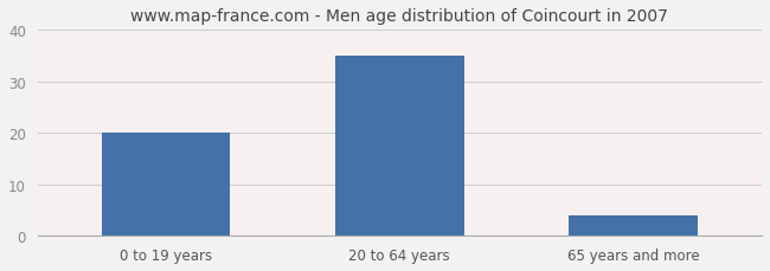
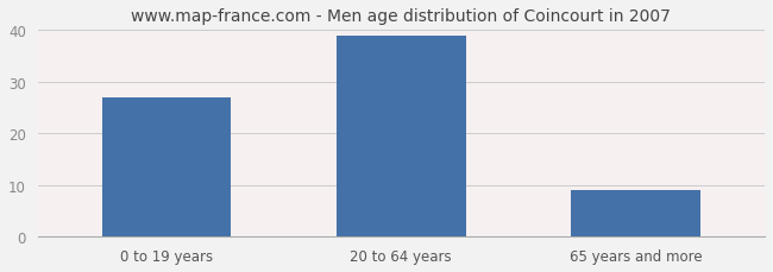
0 to 19 years: 20 -> 27
20 to 64 years: 35 -> 39
65 years and more: 4 -> 9
